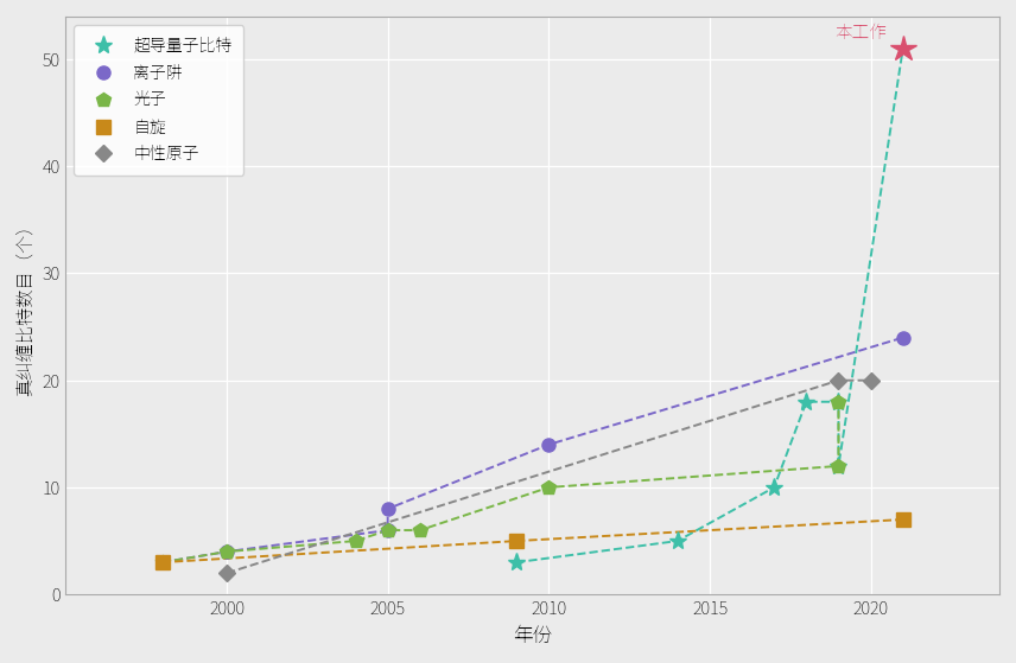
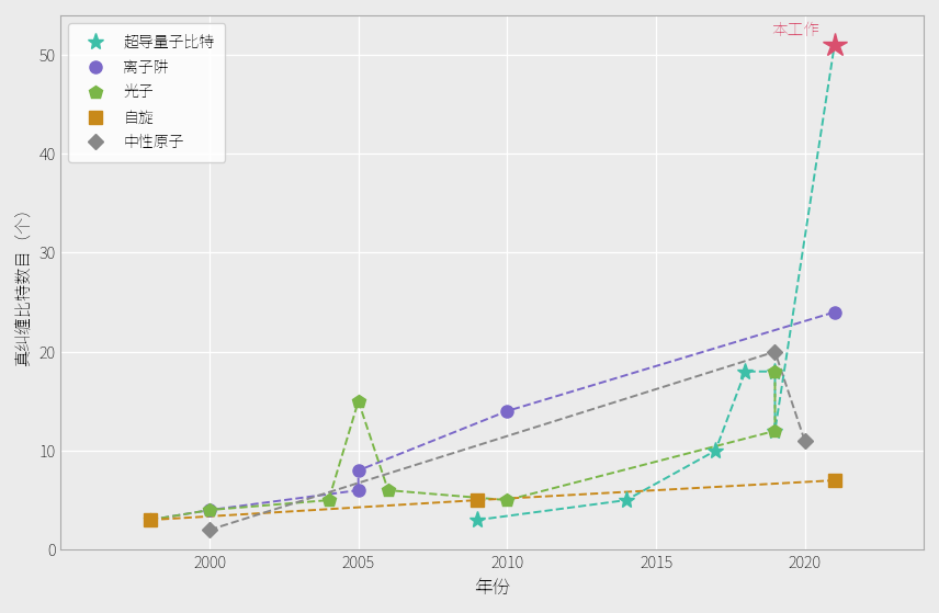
光子/2005: 6 -> 15
光子/2010: 10 -> 5
中性原子/2020: 20 -> 11
